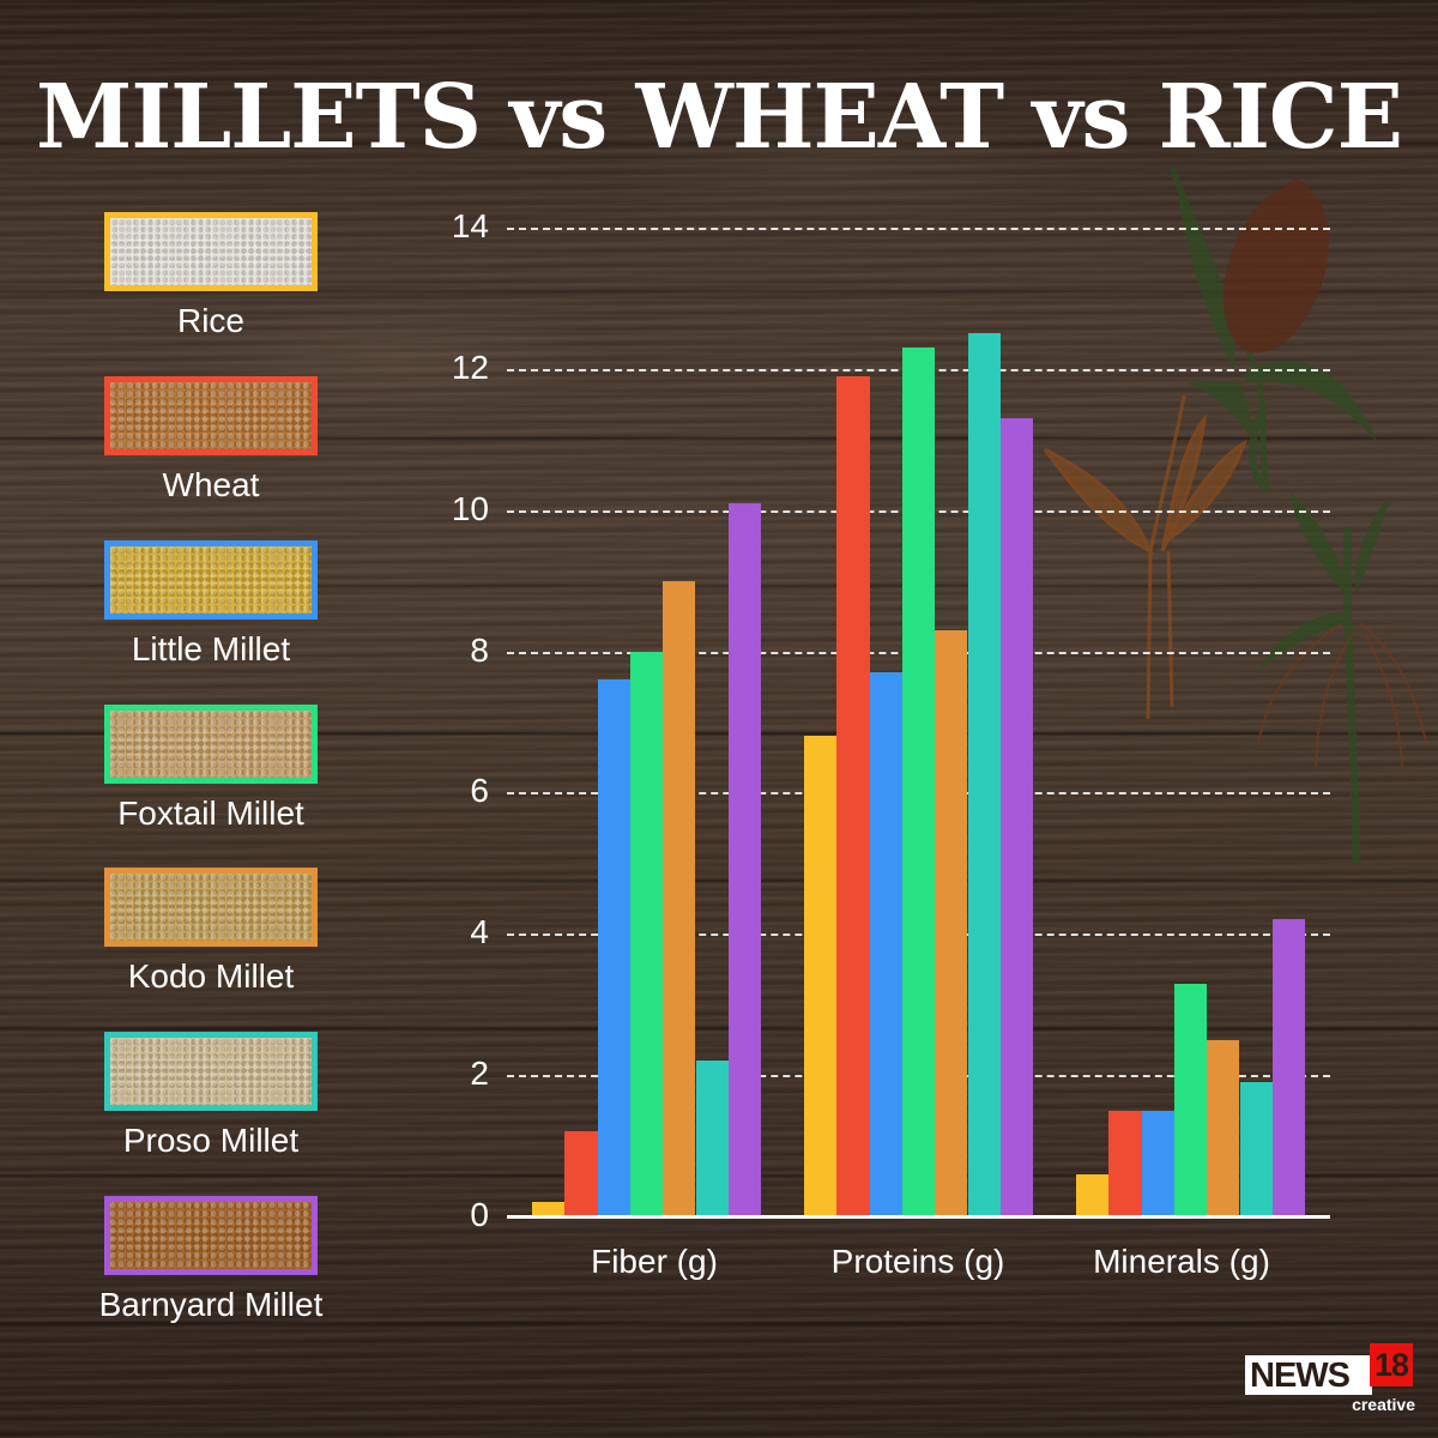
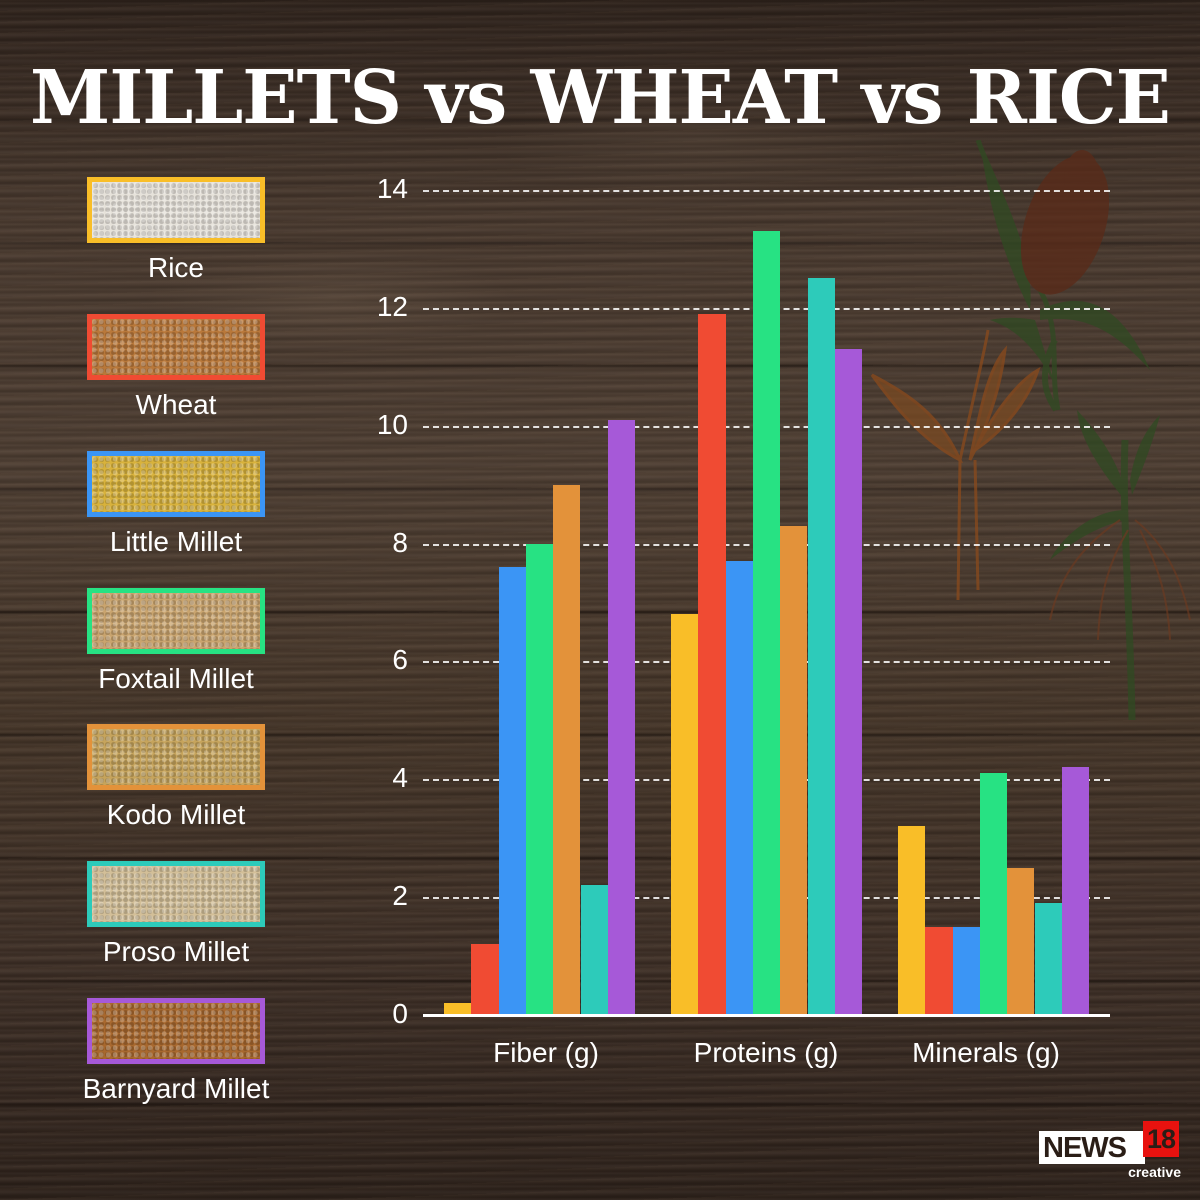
Foxtail Millet/Proteins (g): 12.3 -> 13.3
Rice/Minerals (g): 0.6 -> 3.2
Foxtail Millet/Minerals (g): 3.3 -> 4.1
